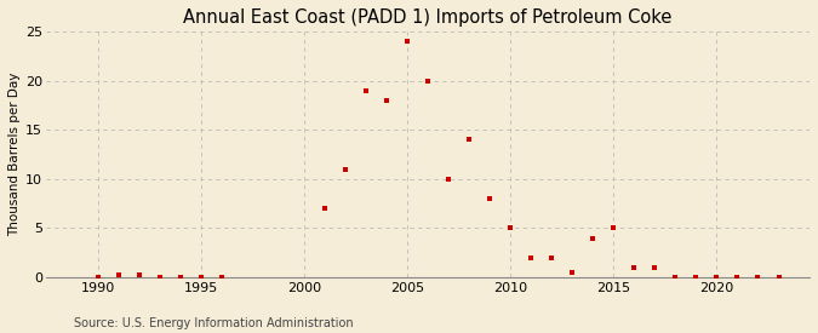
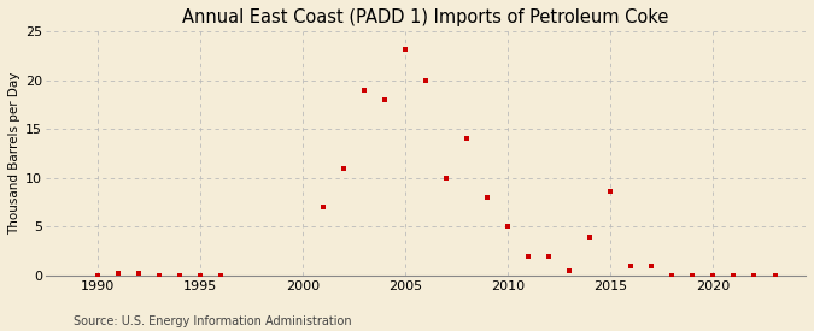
2005: 24.0 -> 23.2
2015: 5.0 -> 8.6
